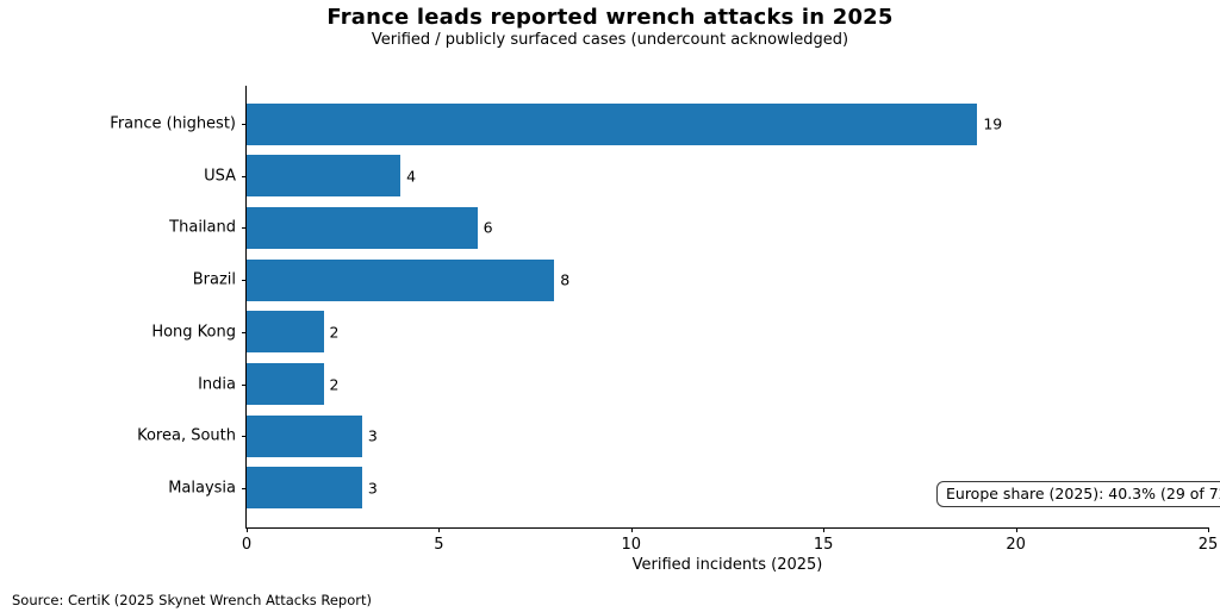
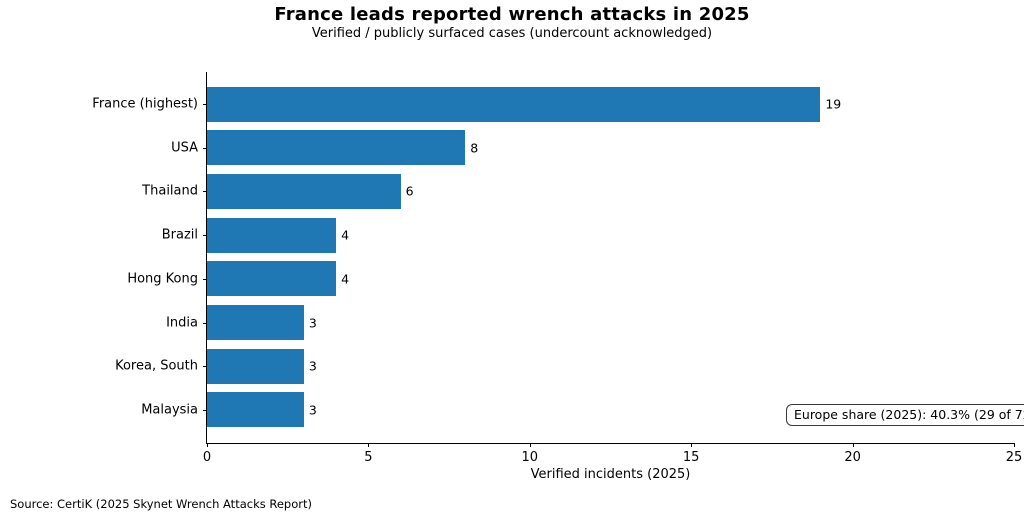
USA: 4 -> 8
Brazil: 8 -> 4
Hong Kong: 2 -> 4
India: 2 -> 3
